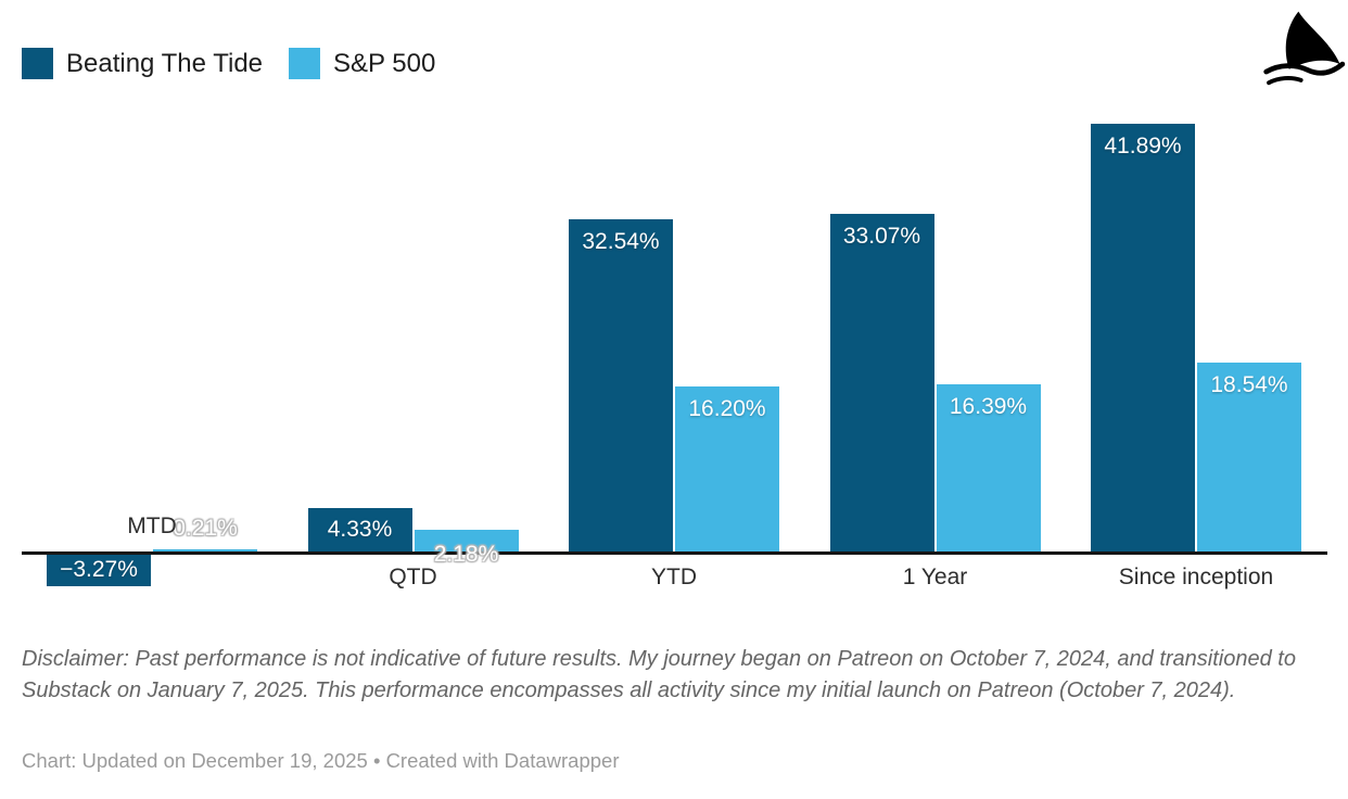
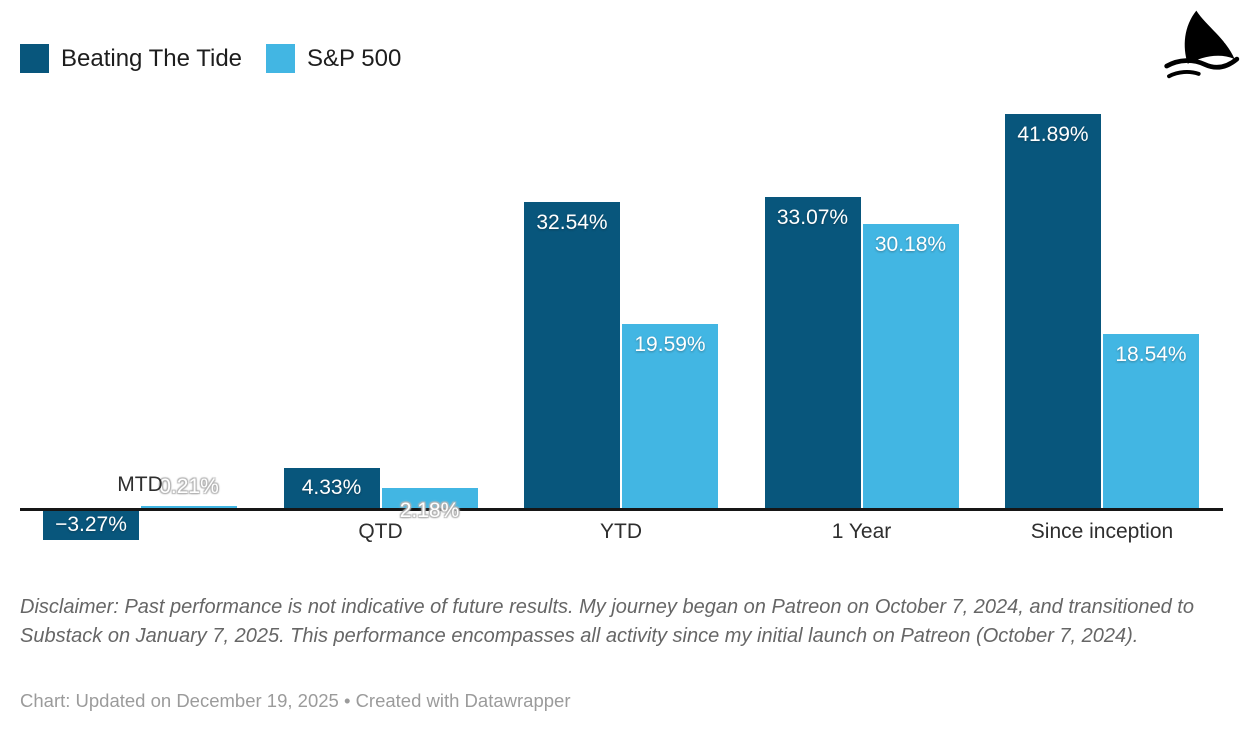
S&P 500/YTD: 16.20% -> 19.59%
S&P 500/1 Year: 16.39% -> 30.18%
